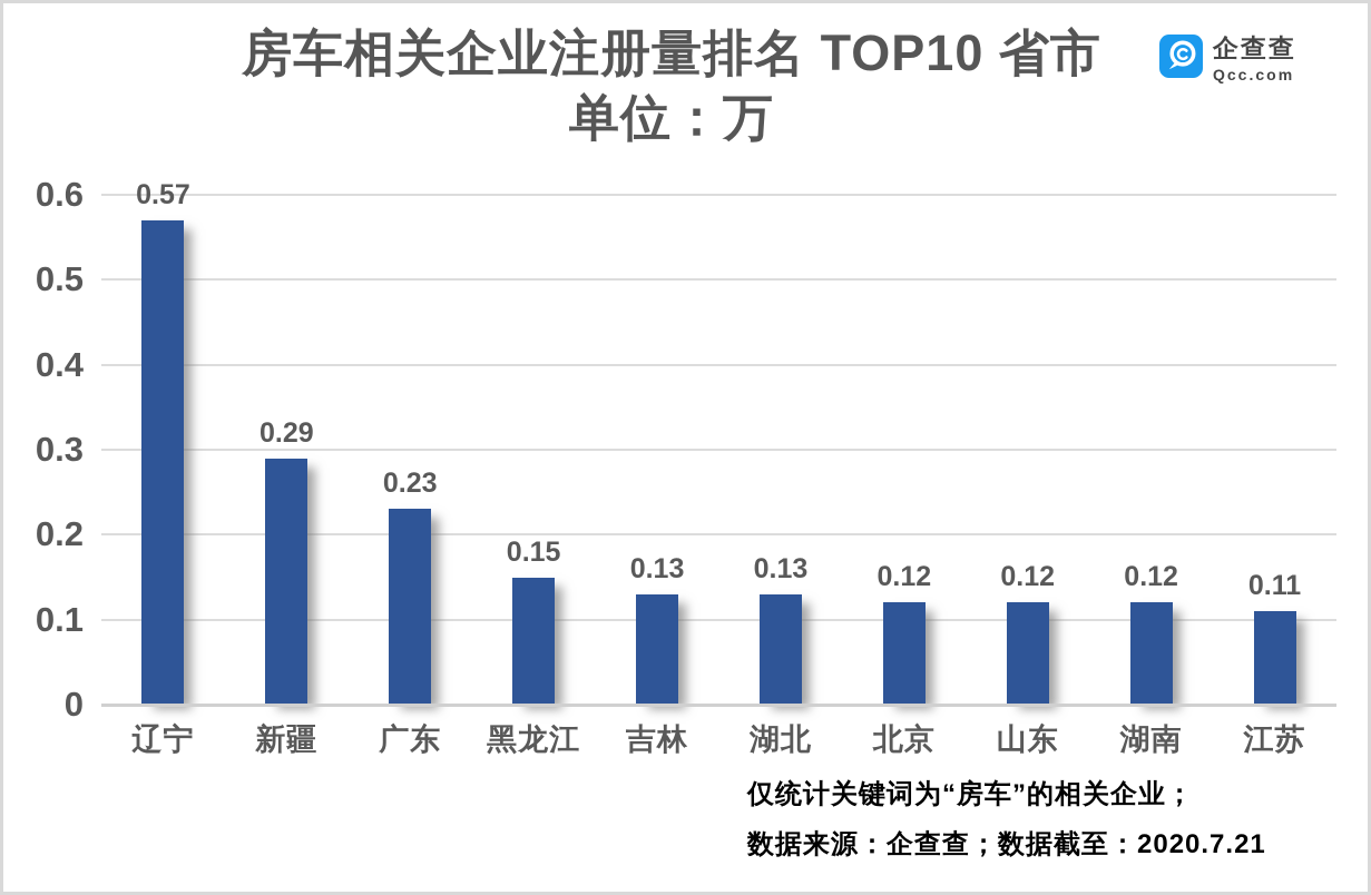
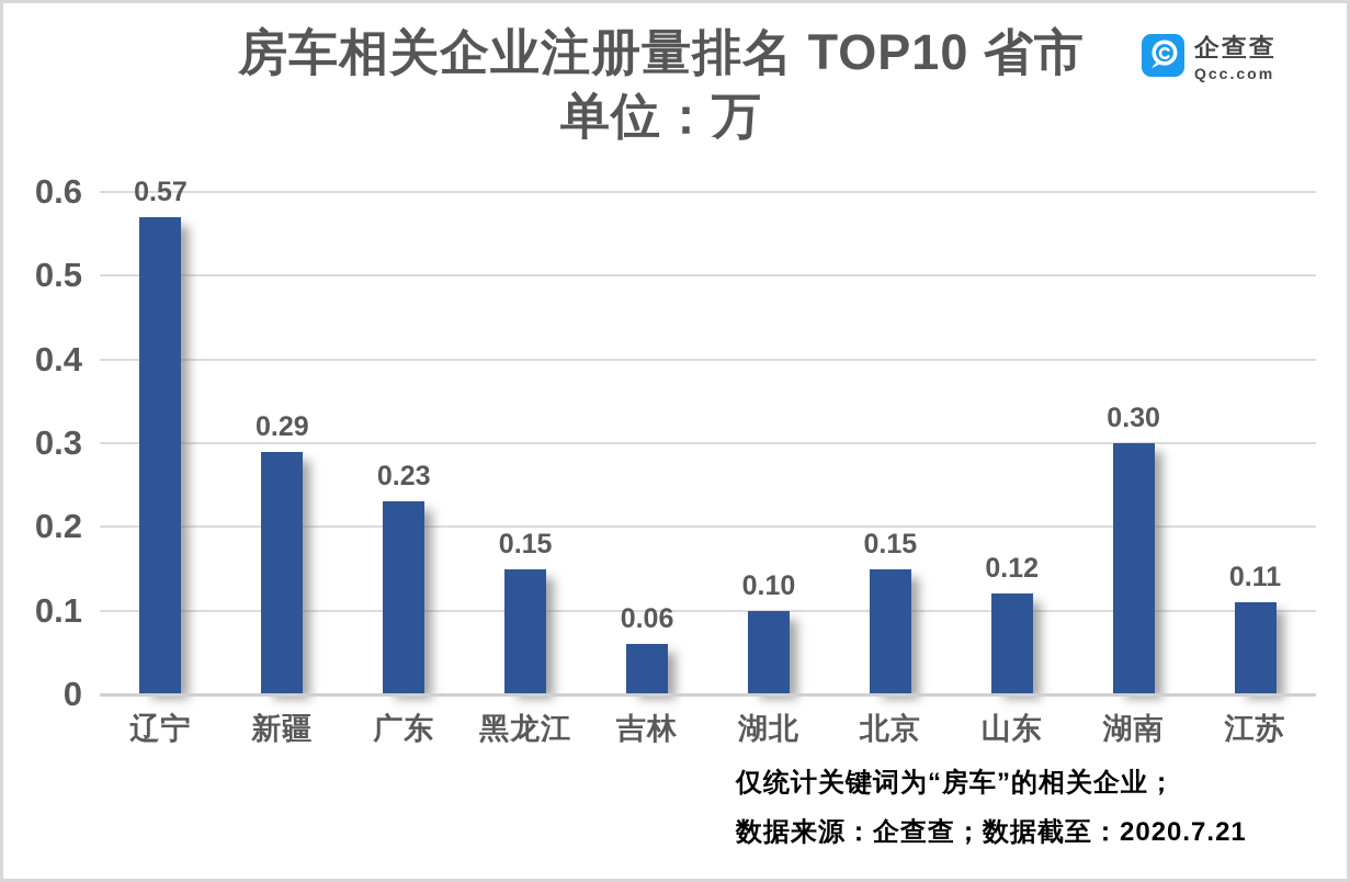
吉林: 0.13 -> 0.06
湖北: 0.13 -> 0.10
北京: 0.12 -> 0.15
湖南: 0.12 -> 0.30
